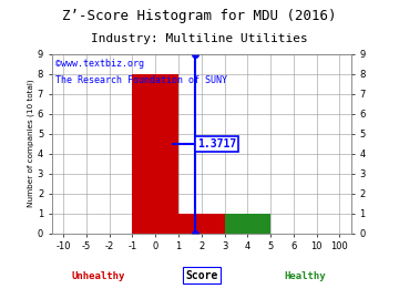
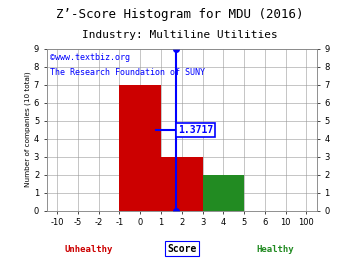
0: 8 -> 7
2: 1 -> 3
4: 1 -> 2
